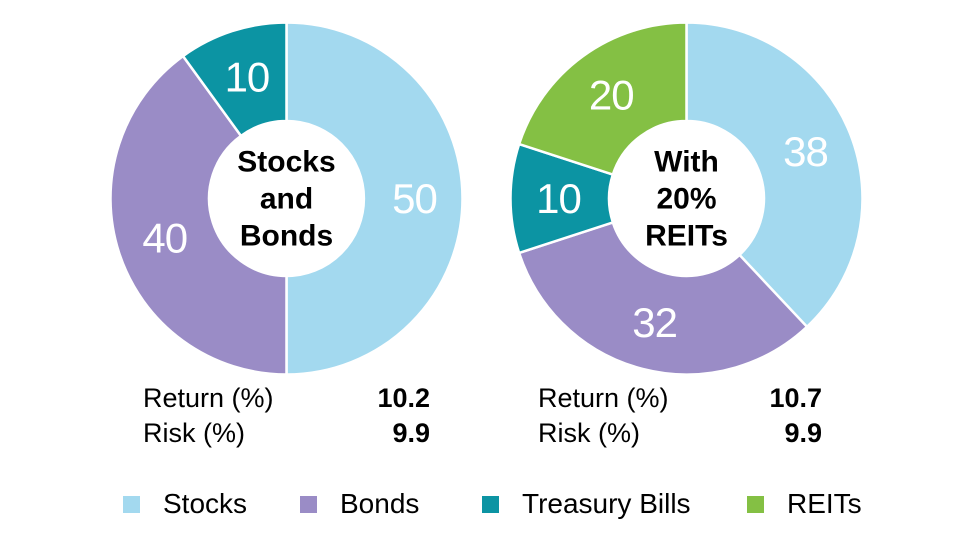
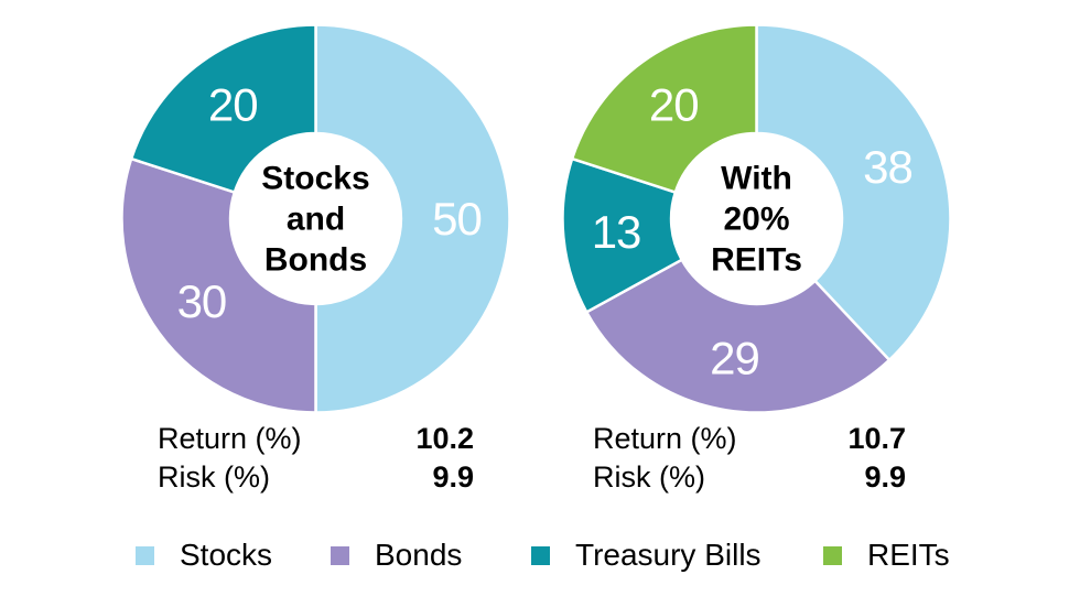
Stocks and Bonds/Bonds: 40 -> 30
Stocks and Bonds/Treasury Bills: 10 -> 20
With 20% REITs/Bonds: 32 -> 29
With 20% REITs/Treasury Bills: 10 -> 13
